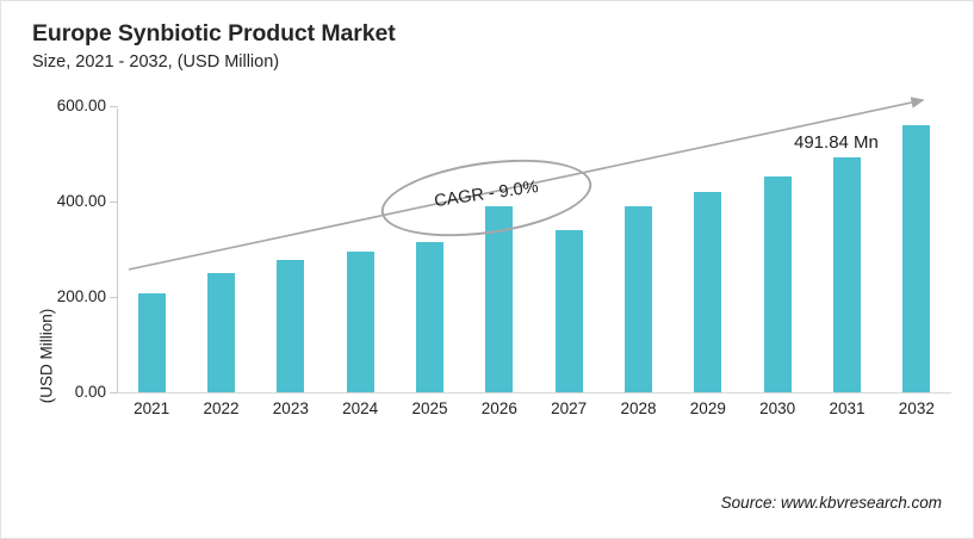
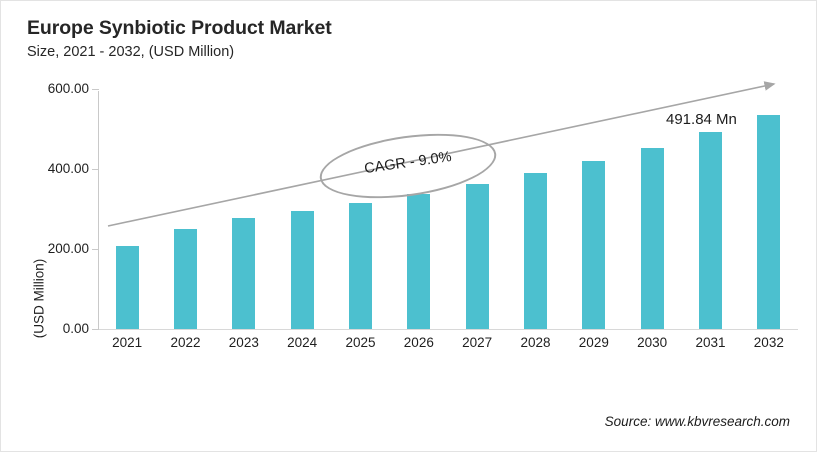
2026: 390 -> 340
2027: 340 -> 360
2032: 560 -> 540
